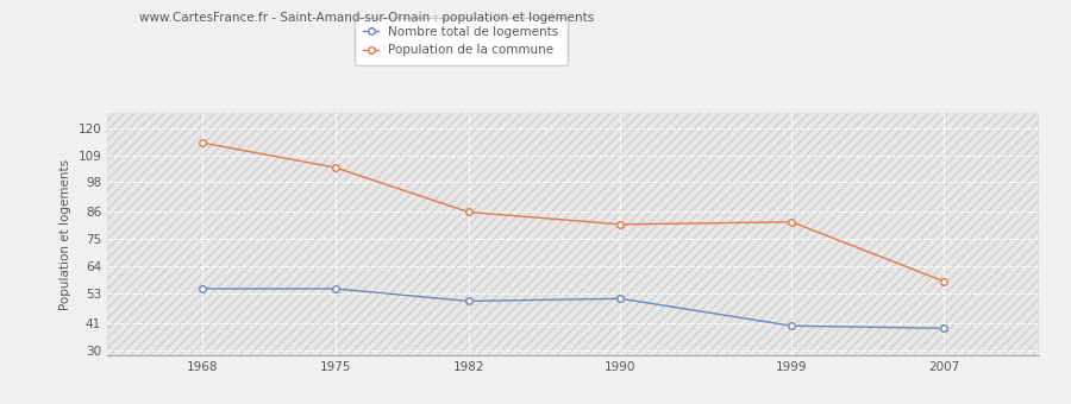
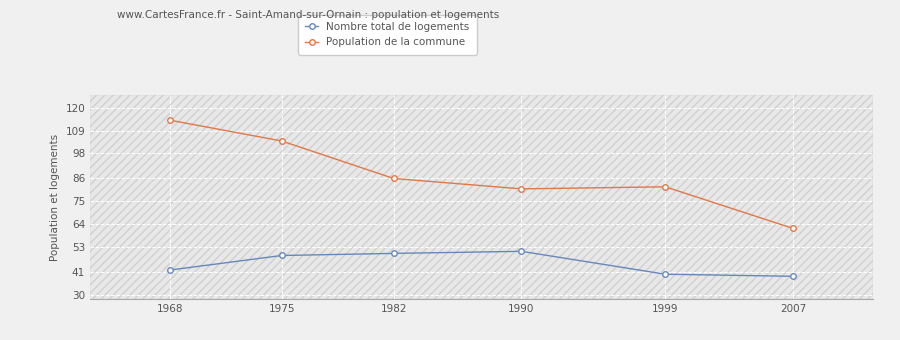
Nombre total de logements/1968: 55 -> 42
Nombre total de logements/1975: 55 -> 49
Population de la commune/2007: 58 -> 62
